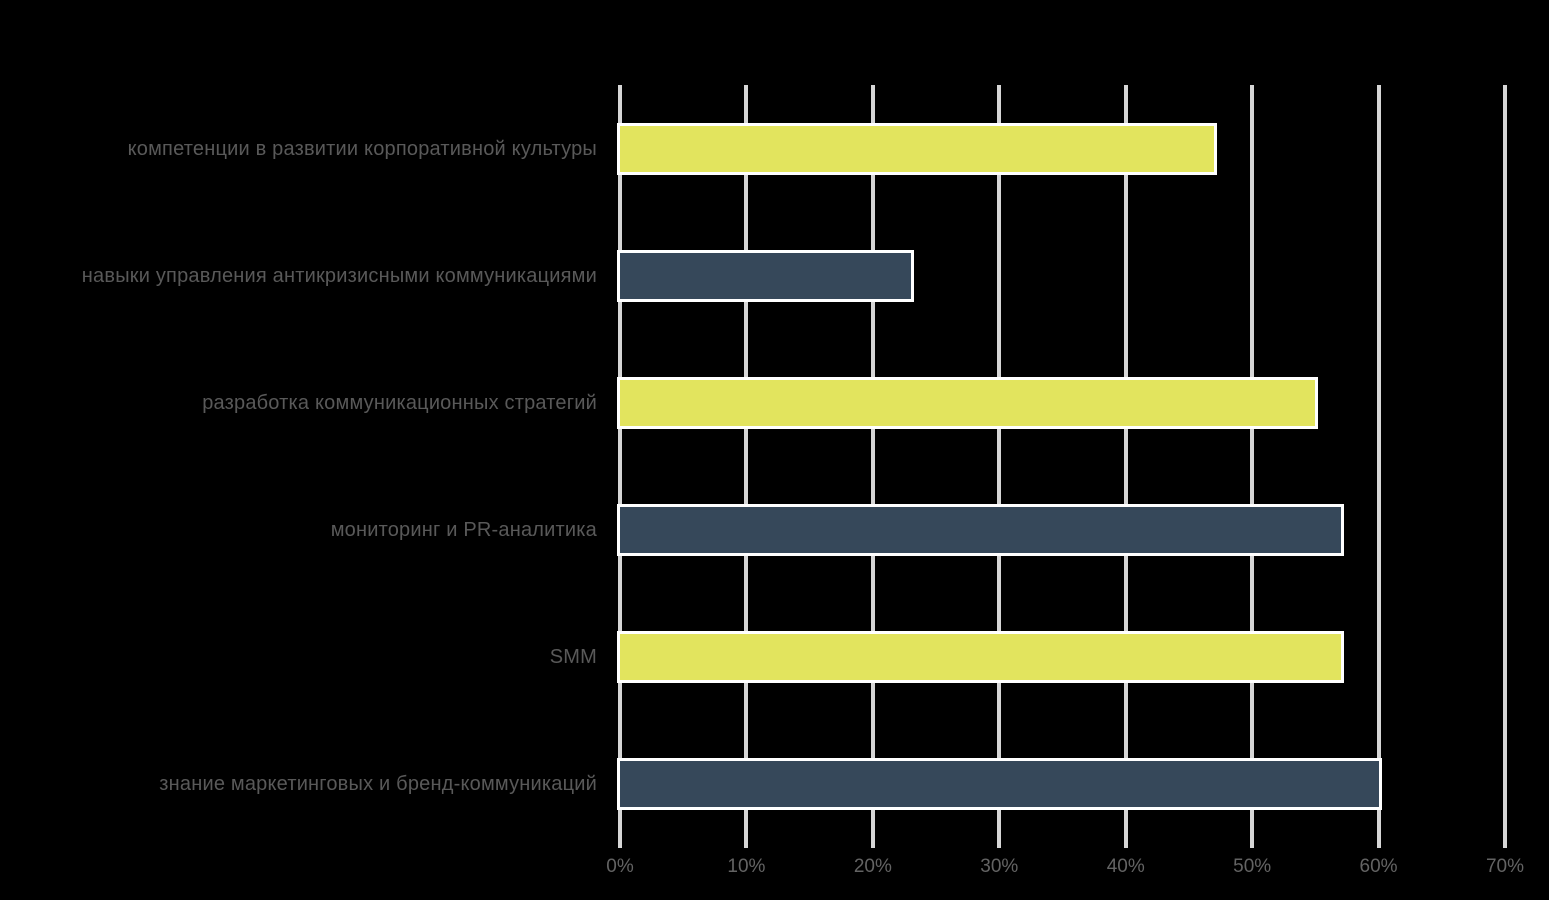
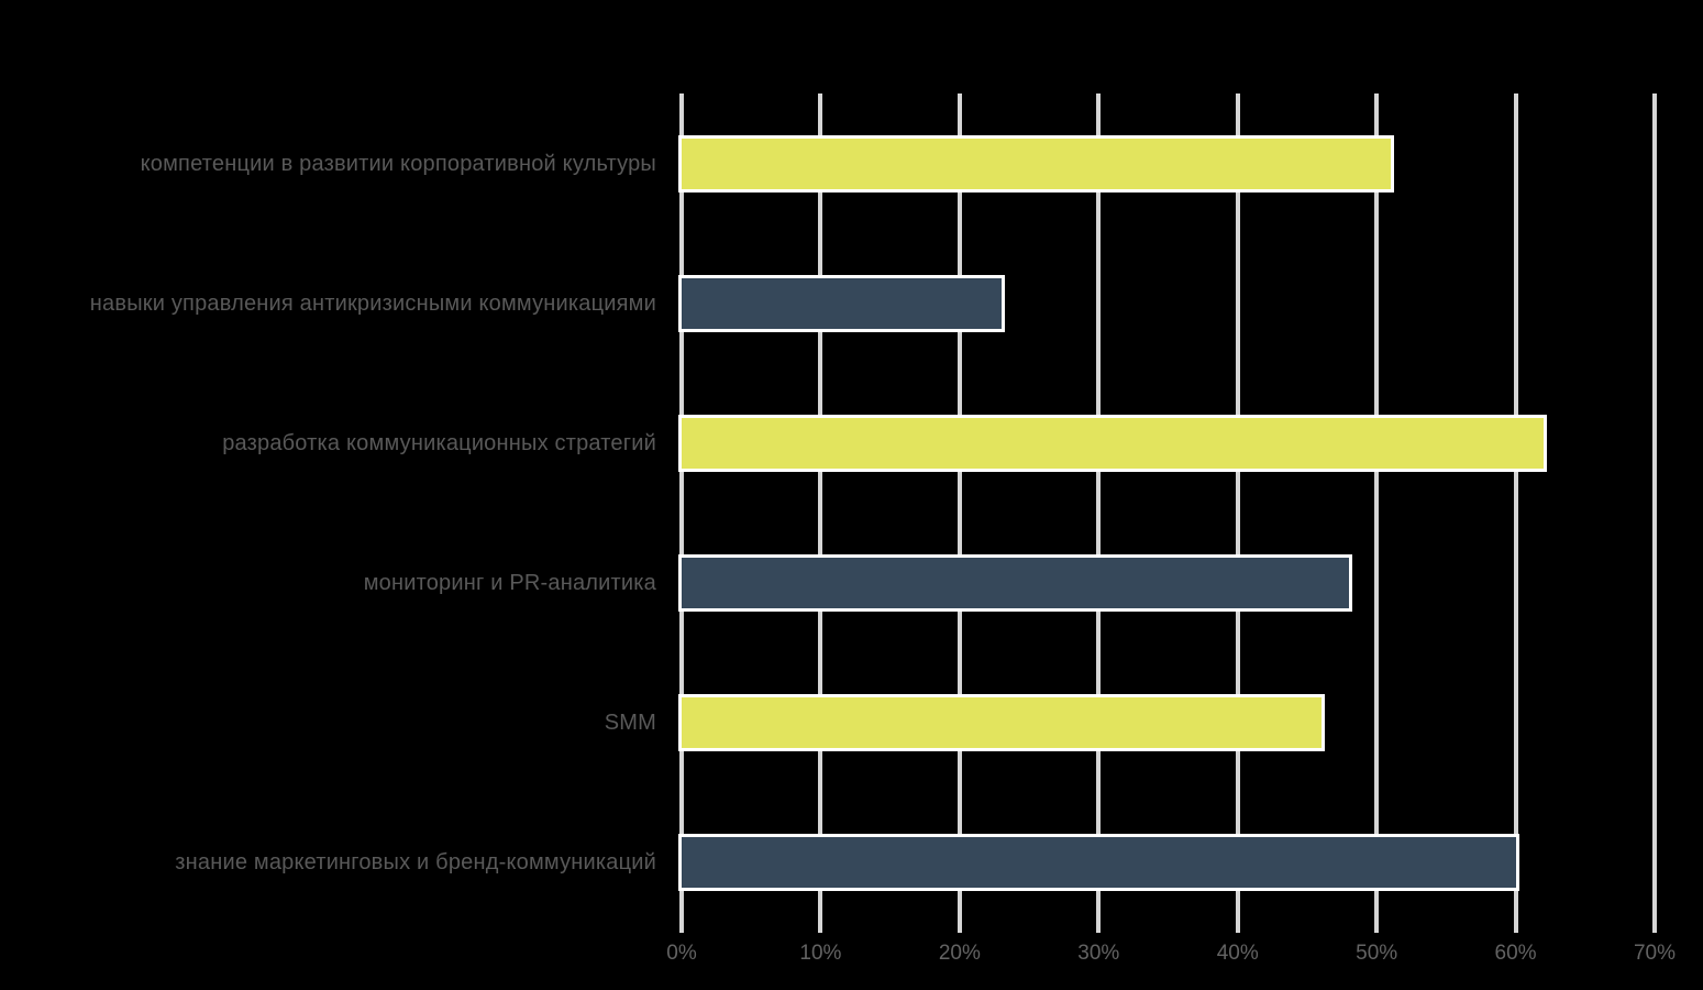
компетенции в развитии корпоративной культуры: 47% -> 51%
разработка коммуникационных стратегий: 55% -> 62%
мониторинг и PR-аналитика: 57% -> 48%
SMM: 57% -> 46%
